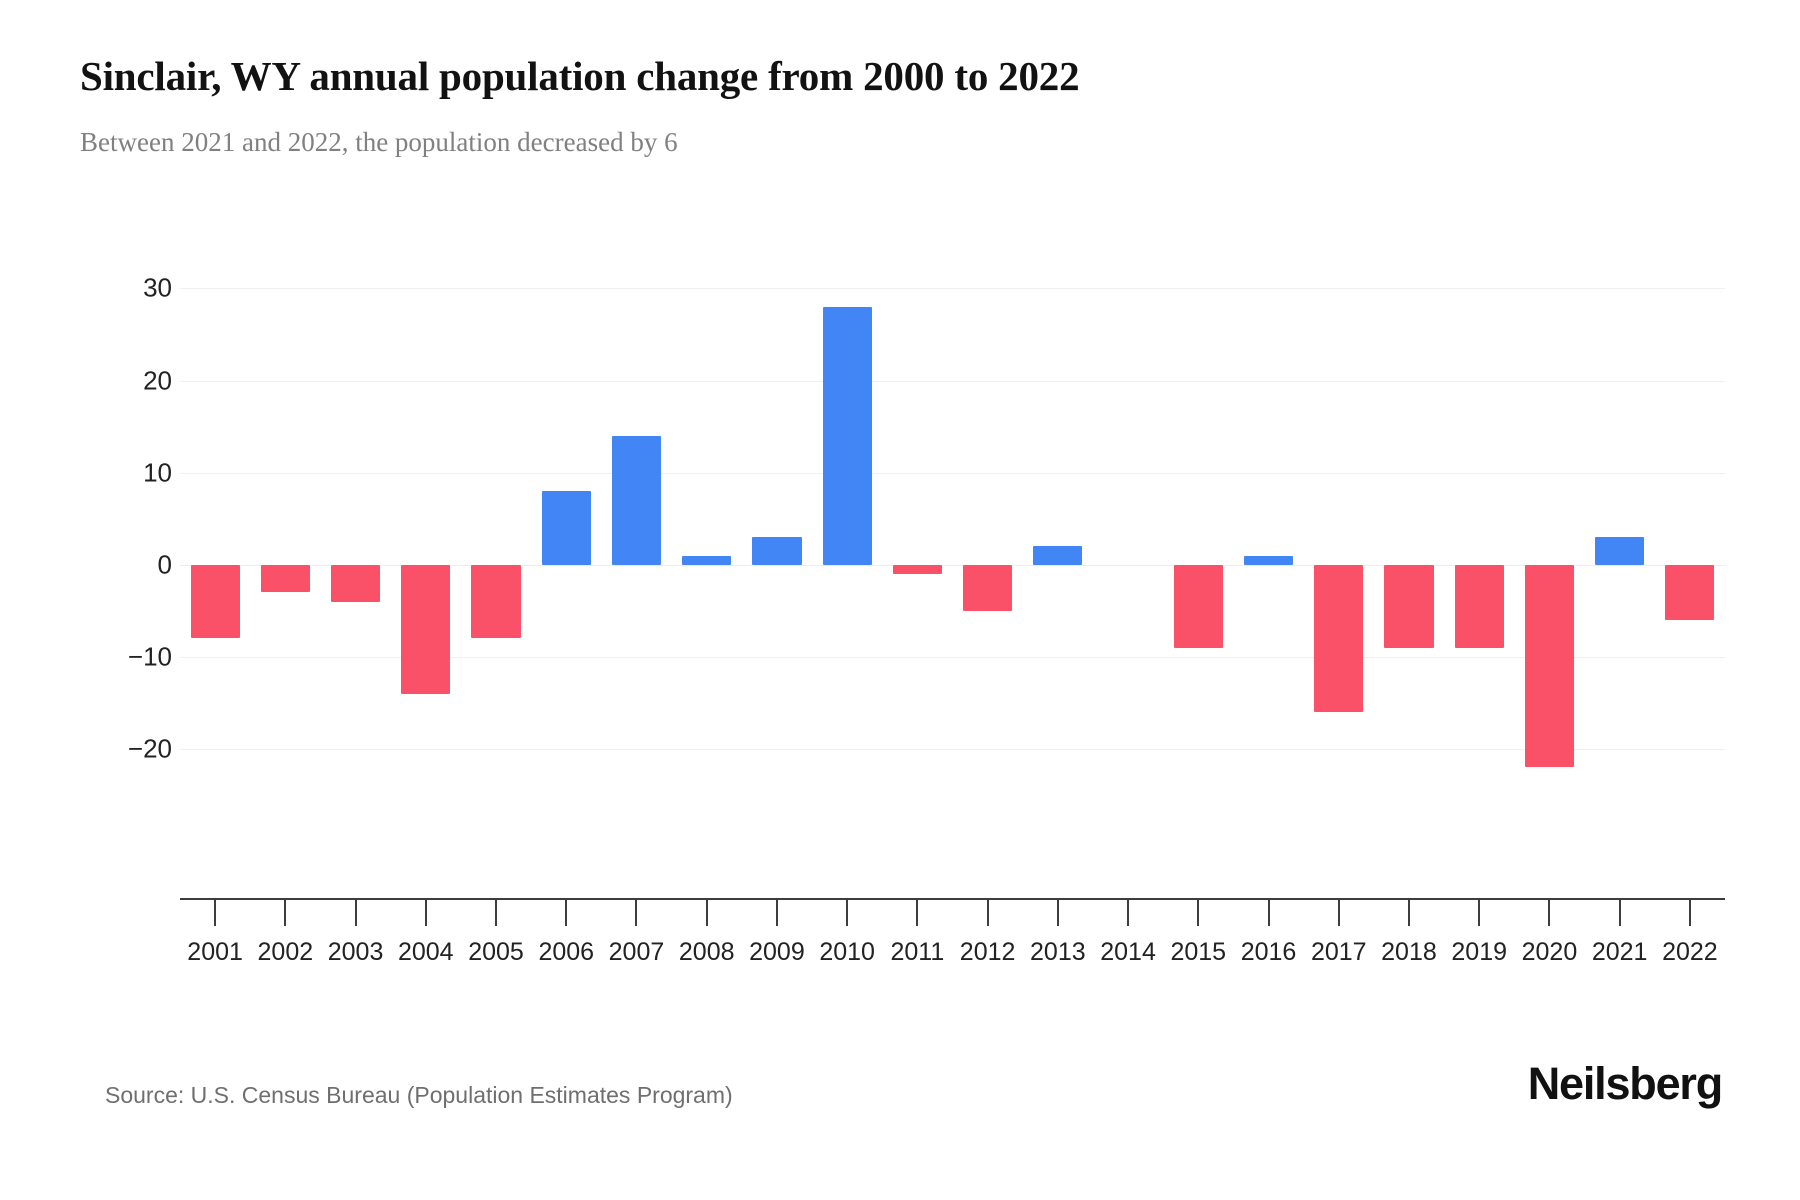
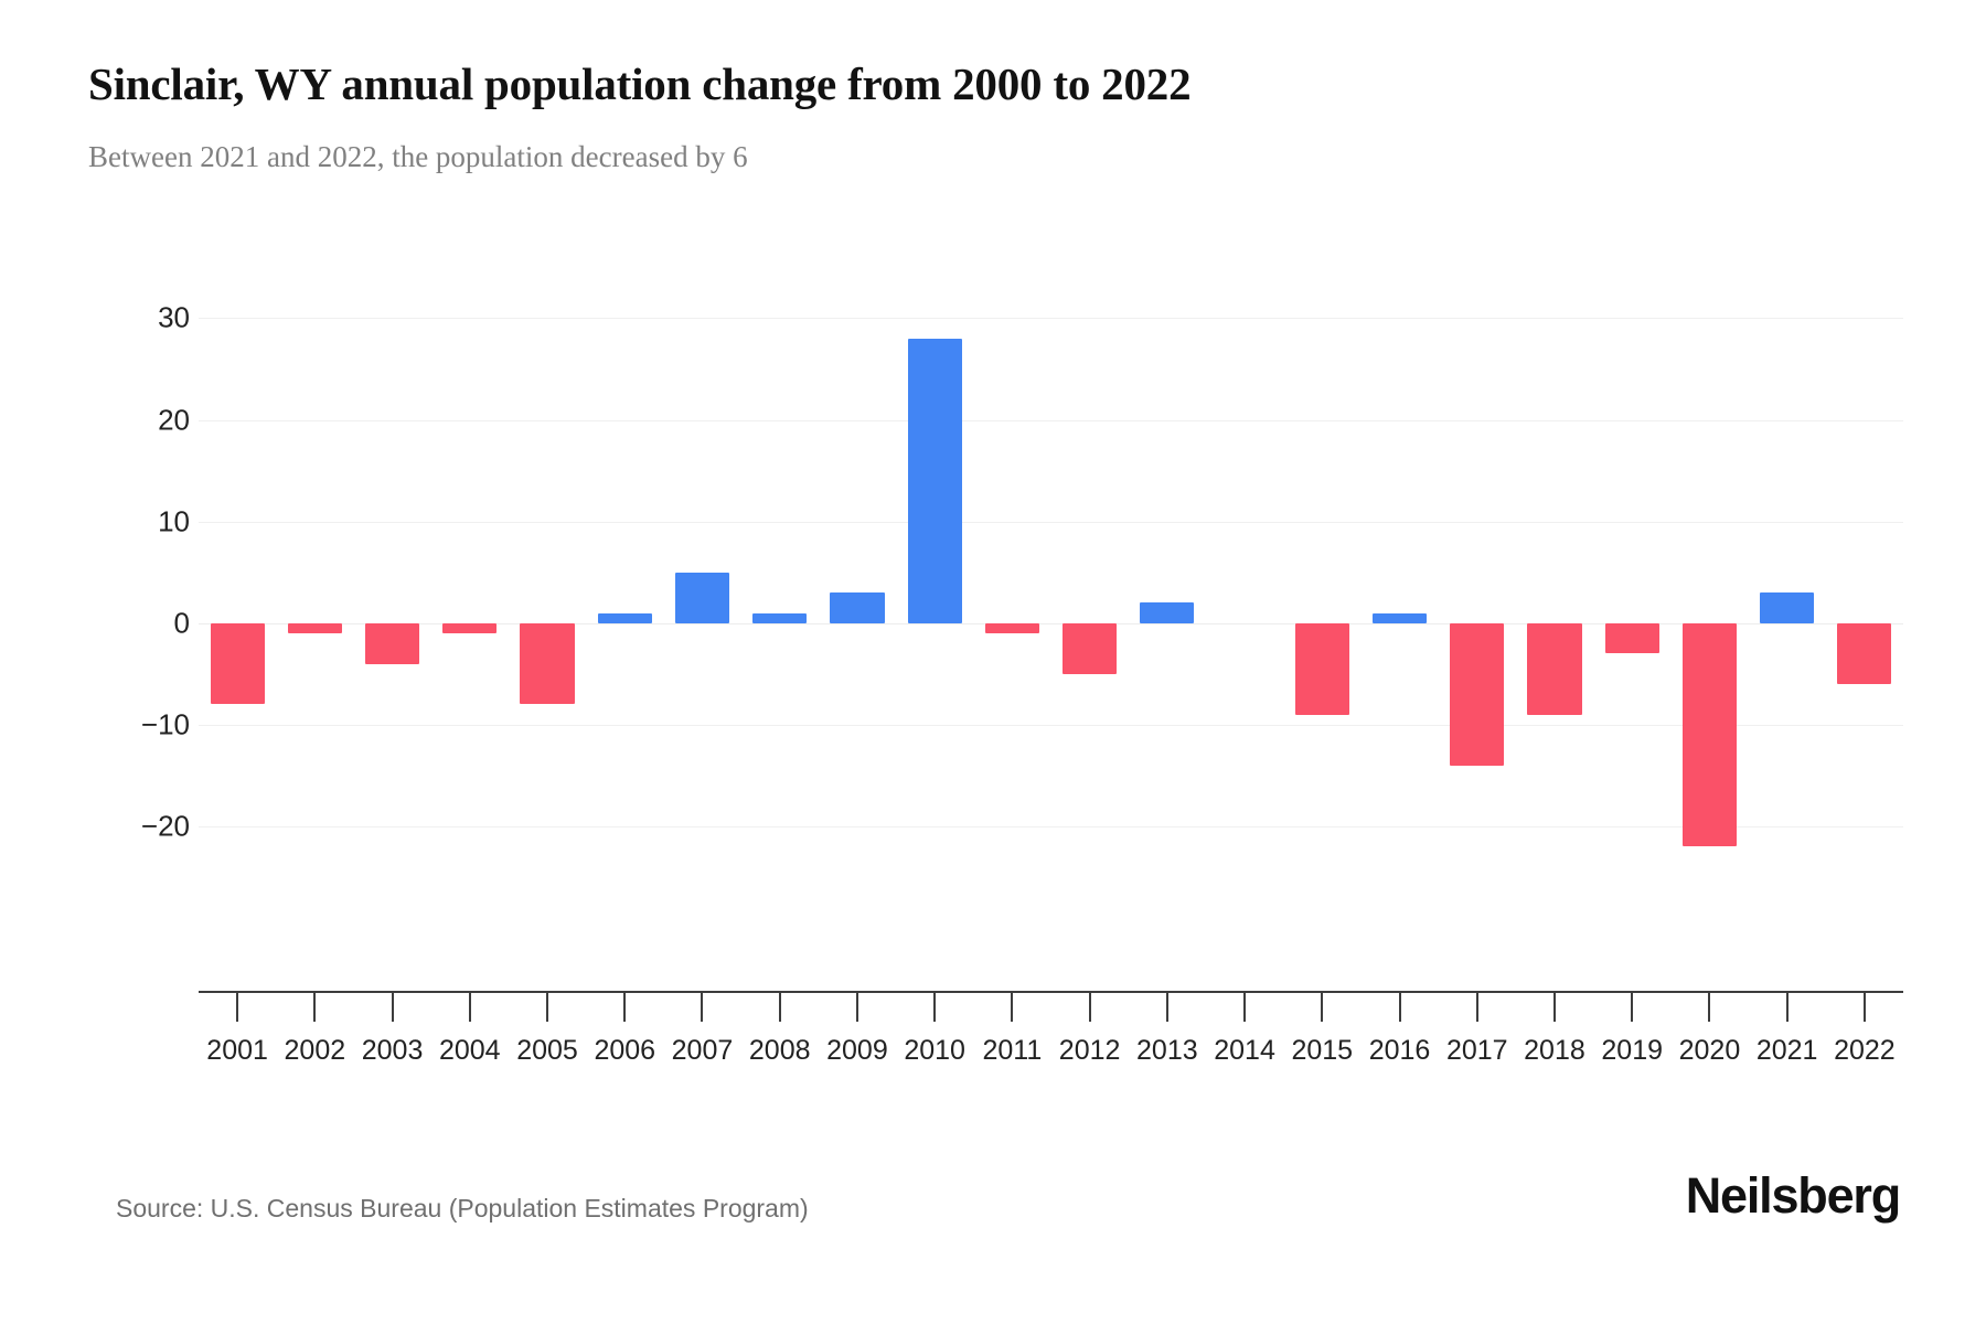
2002: -3 -> -1
2004: -14 -> -1
2006: 8 -> 1
2007: 14 -> 5
2017: -16 -> -14
2019: -9 -> -3
